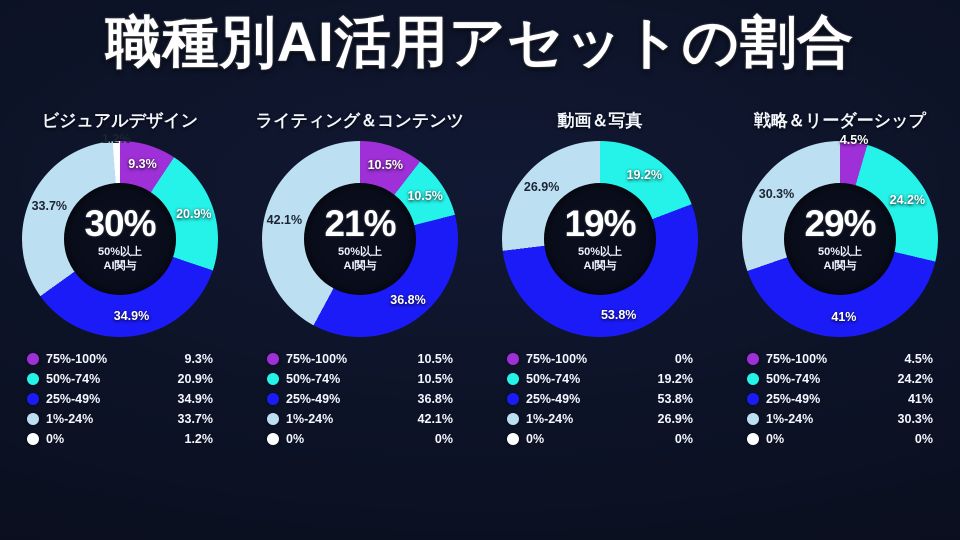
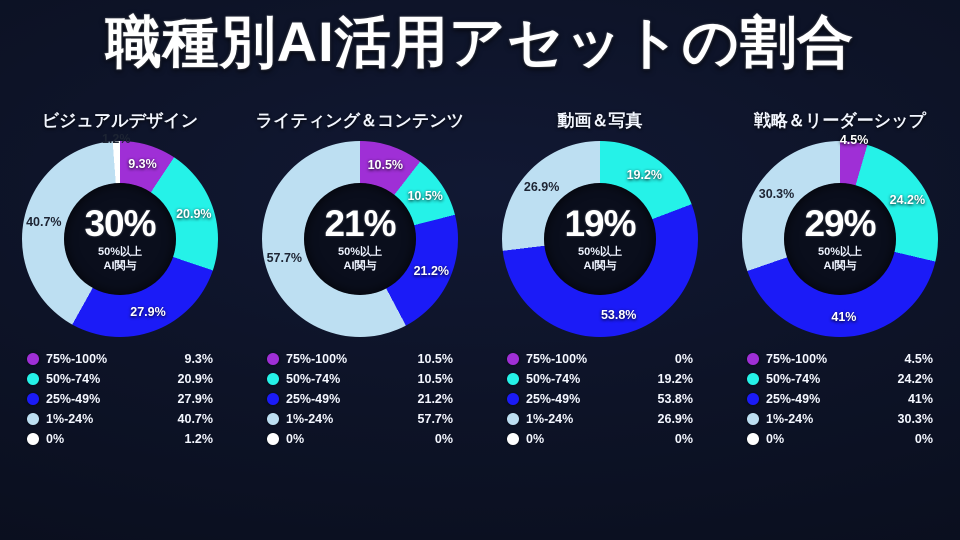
ビジュアルデザイン/25%-49%: 34.9% -> 27.9%
ビジュアルデザイン/1%-24%: 33.7% -> 40.7%
ライティング＆コンテンツ/25%-49%: 36.8% -> 21.2%
ライティング＆コンテンツ/1%-24%: 42.1% -> 57.7%
